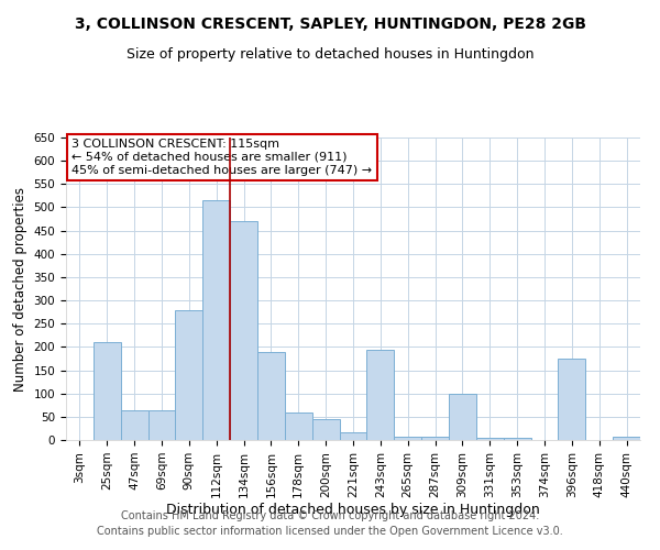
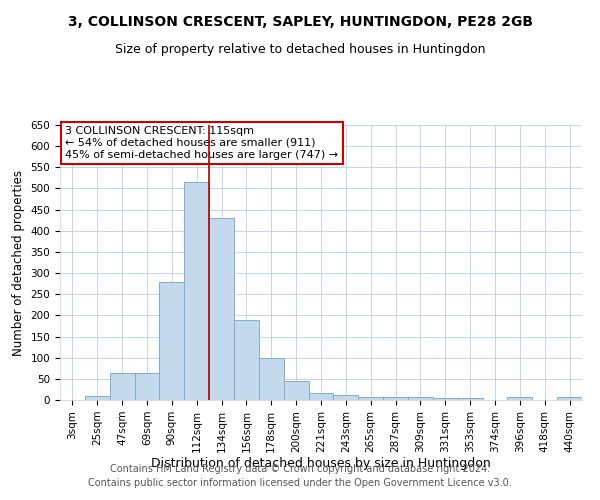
25sqm: 210 -> 10
134sqm: 470 -> 430
178sqm: 60 -> 100
243sqm: 195 -> 12
309sqm: 100 -> 6
396sqm: 175 -> 6
